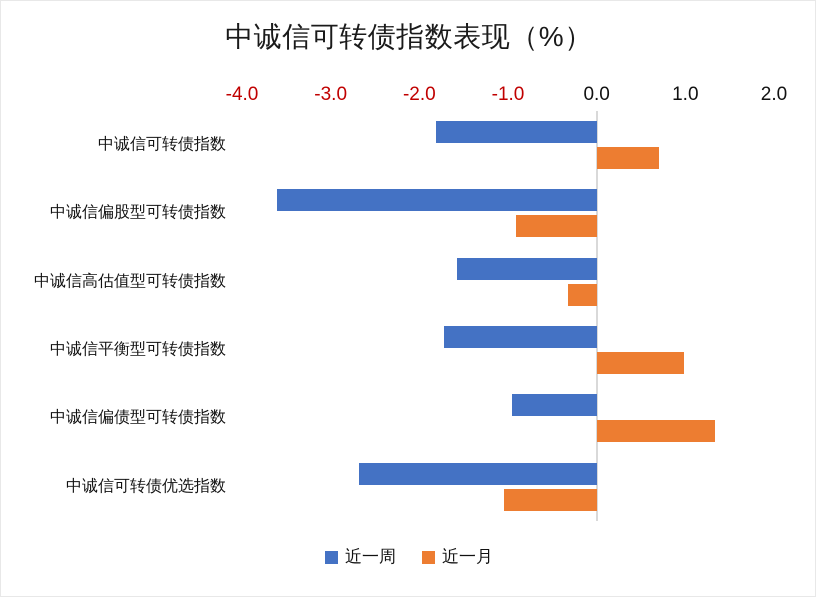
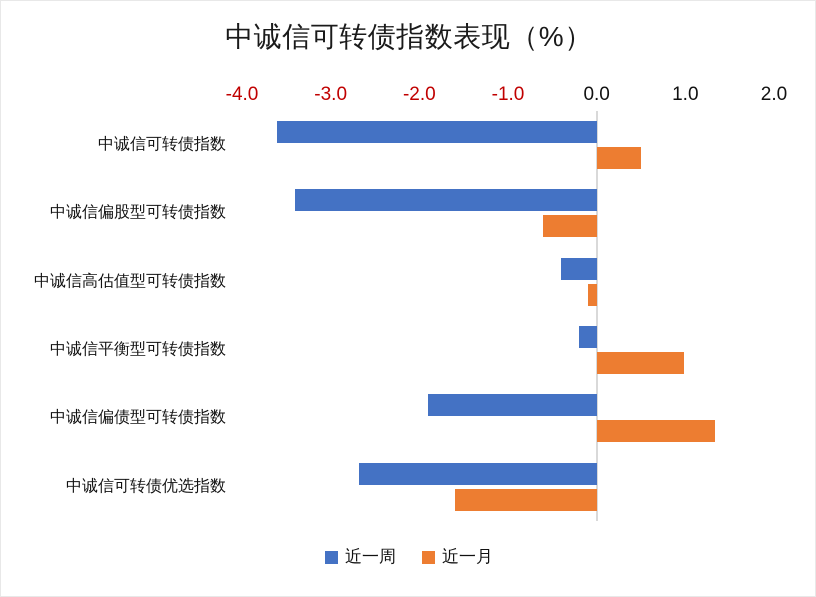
近一周/中诚信可转债指数: -1.8 -> -3.6
近一月/中诚信可转债指数: 0.7 -> 0.5
近一周/中诚信偏股型可转债指数: -3.6 -> -3.4
近一月/中诚信偏股型可转债指数: -0.9 -> -0.6
近一周/中诚信高估值型可转债指数: -1.6 -> -0.4
近一月/中诚信高估值型可转债指数: -0.3 -> -0.1
近一周/中诚信平衡型可转债指数: -1.7 -> -0.2
近一周/中诚信偏债型可转债指数: -1.0 -> -1.9
近一月/中诚信可转债优选指数: -1.0 -> -1.6
